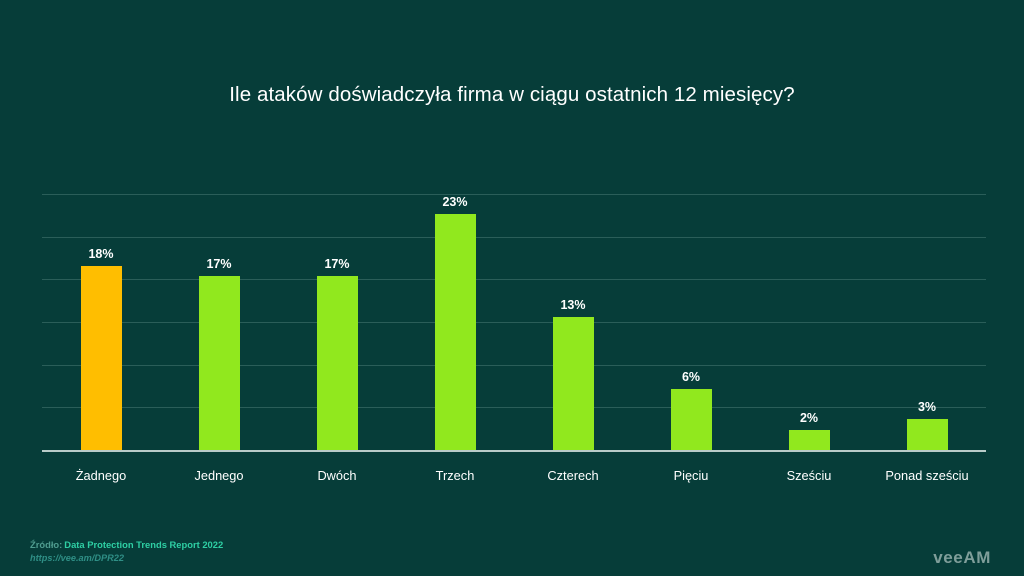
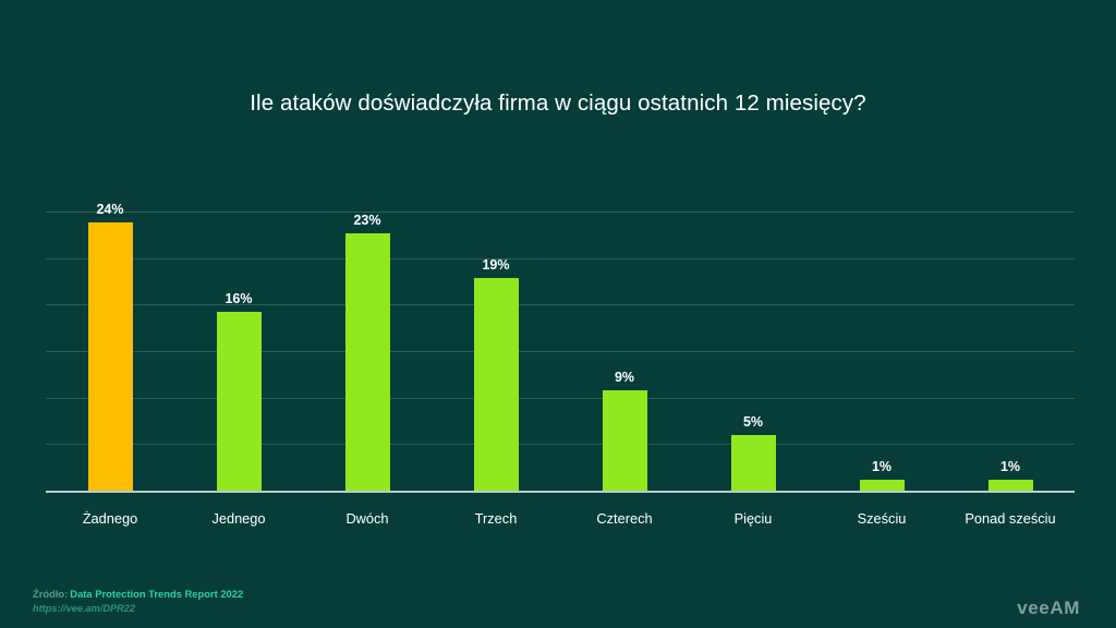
Żadnego: 18% -> 24%
Jednego: 17% -> 16%
Dwóch: 17% -> 23%
Trzech: 23% -> 19%
Czterech: 13% -> 9%
Pięciu: 6% -> 5%
Sześciu: 2% -> 1%
Ponad sześciu: 3% -> 1%
